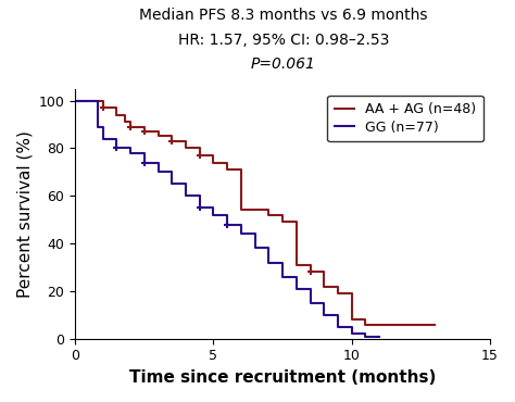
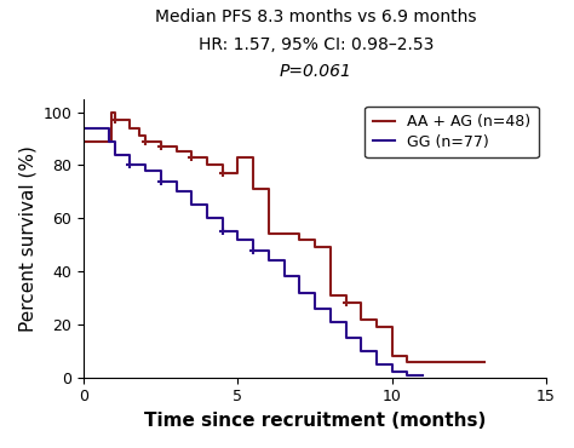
AA + AG (n=48)/0: 100 -> 89
GG (n=77)/0: 100 -> 94
AA + AG (n=48)/5: 74 -> 83
